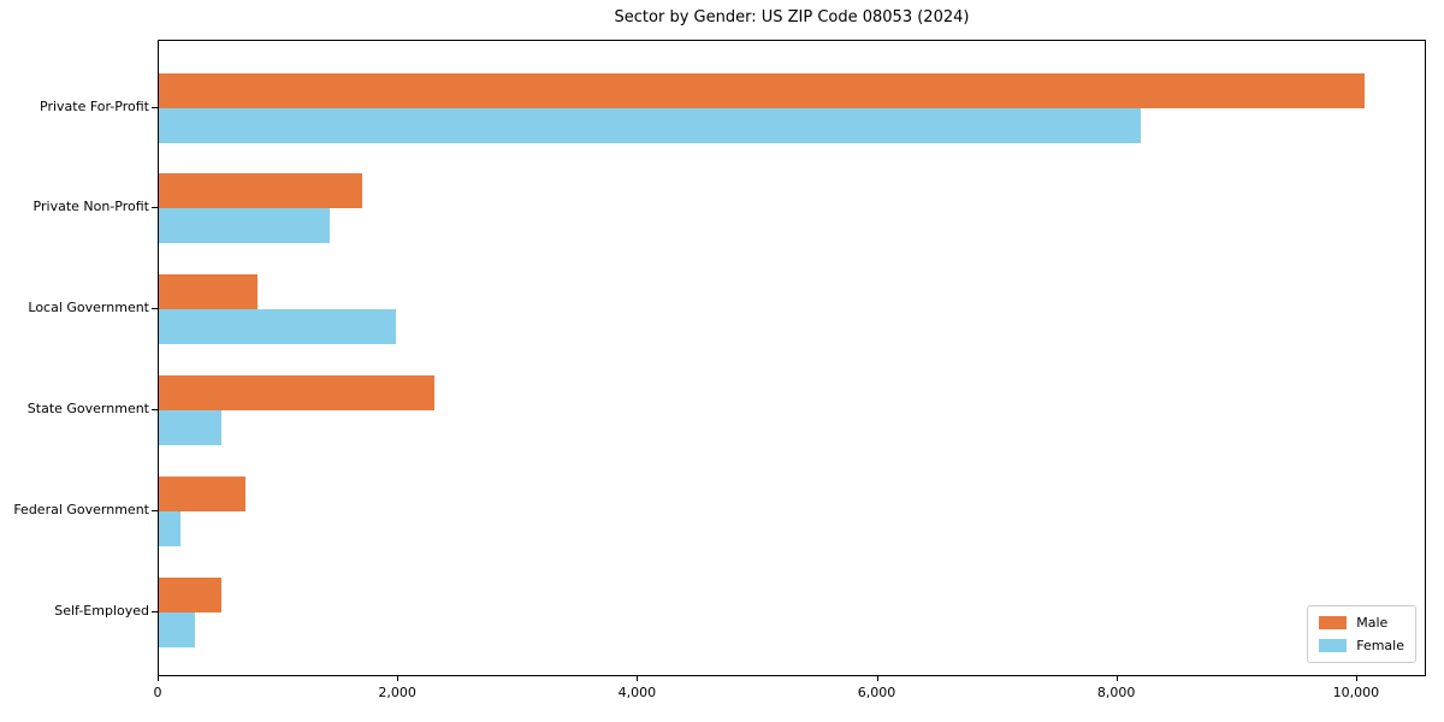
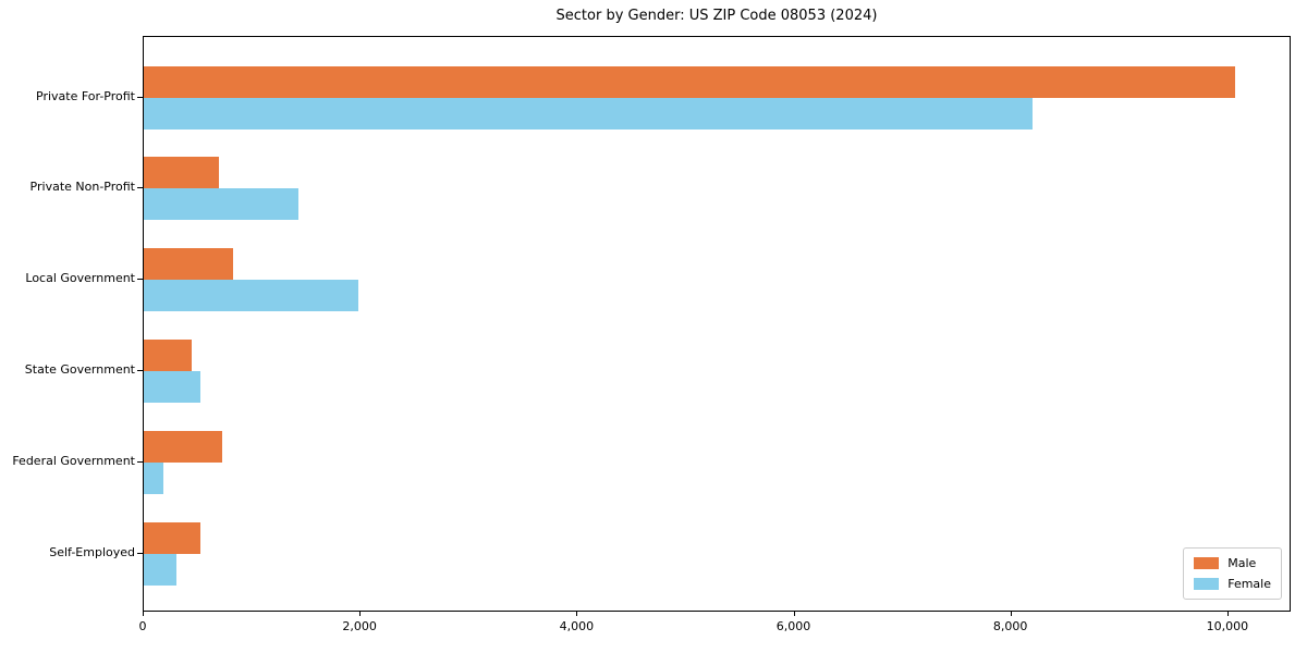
Male/Private Non-Profit: 1700 -> 700
Male/State Government: 2300 -> 400
